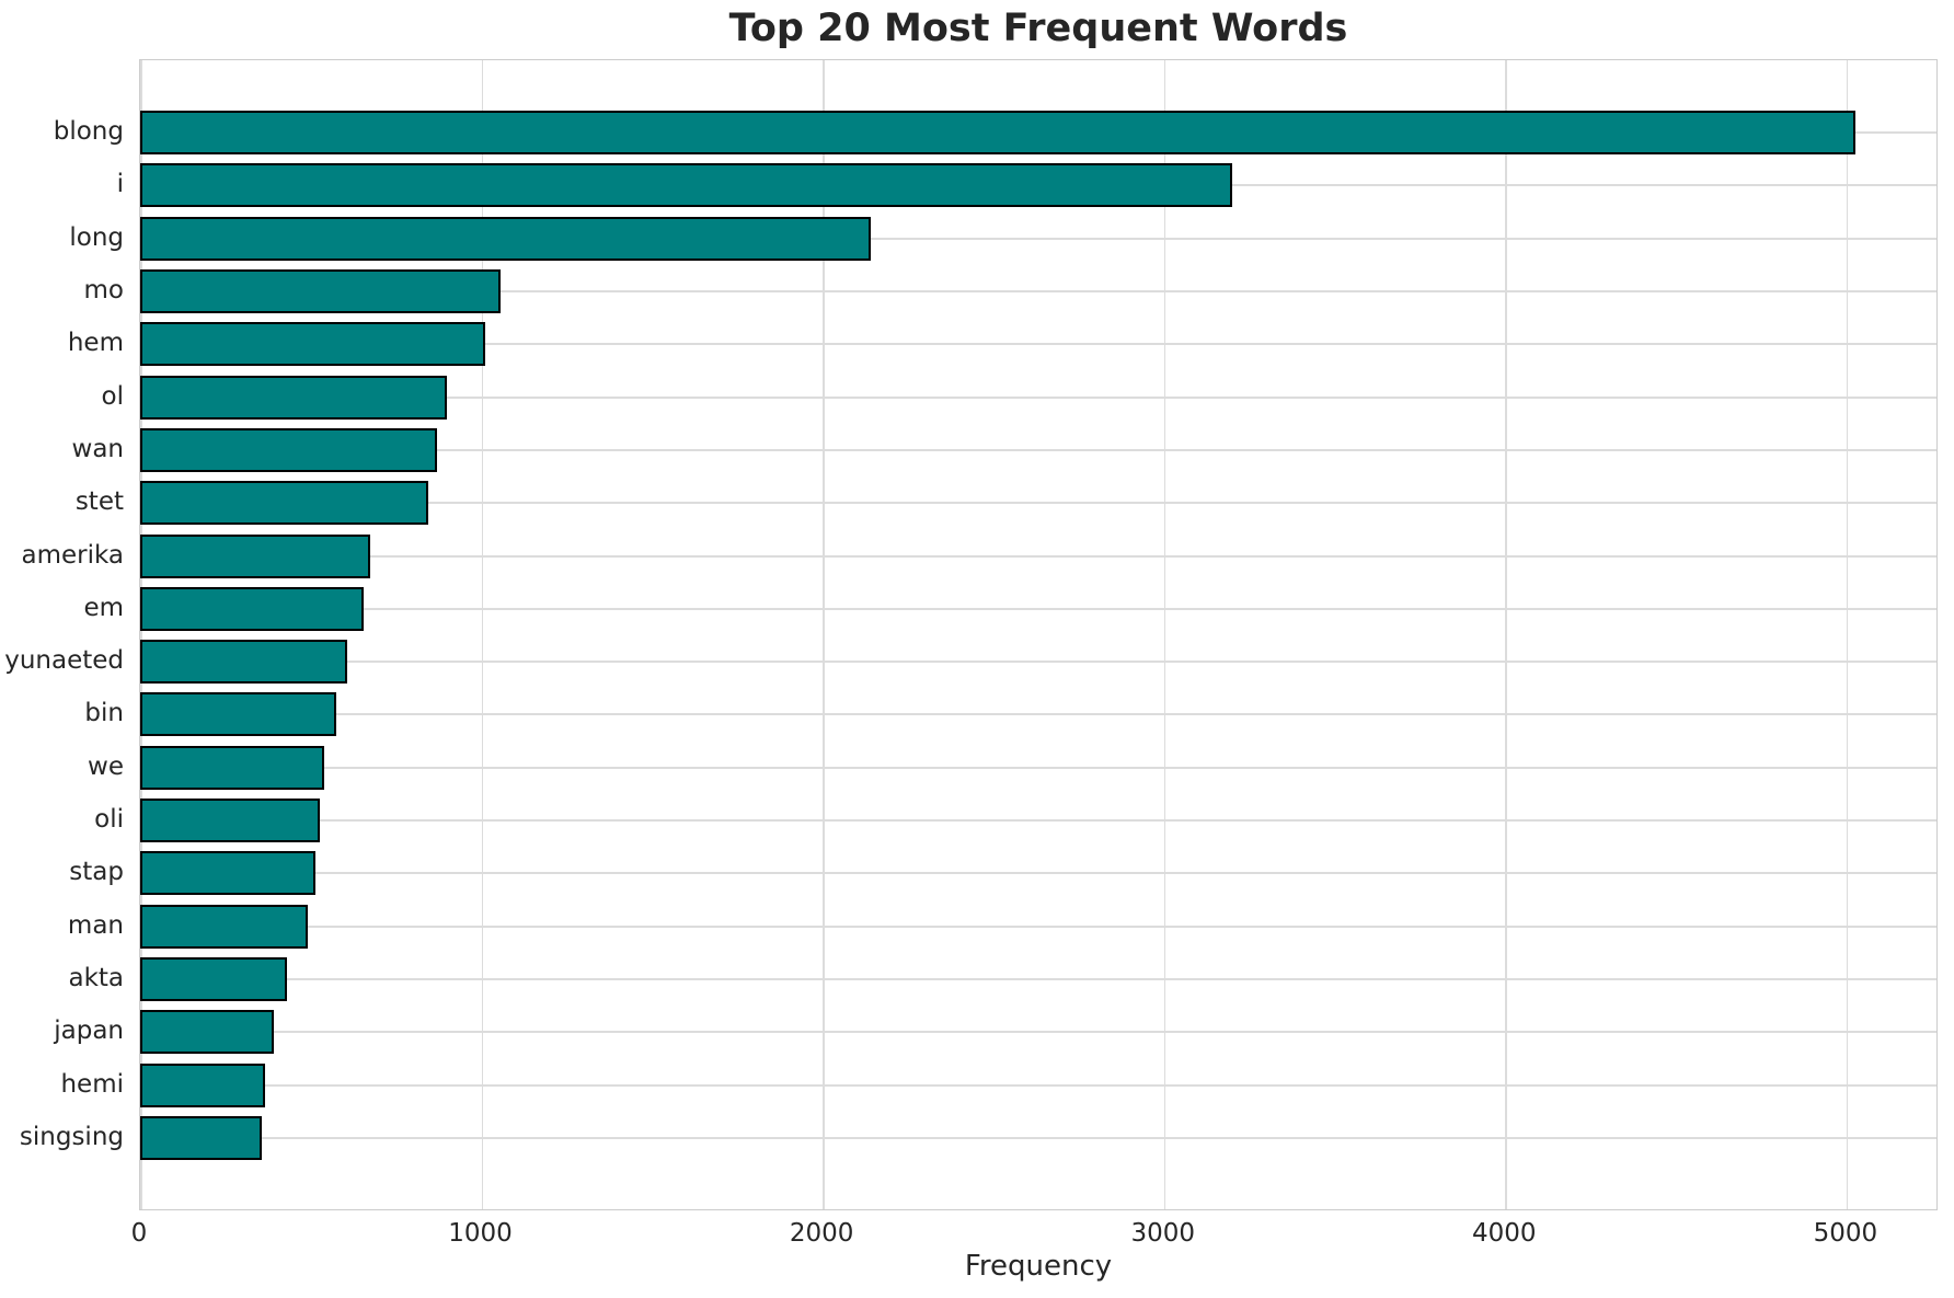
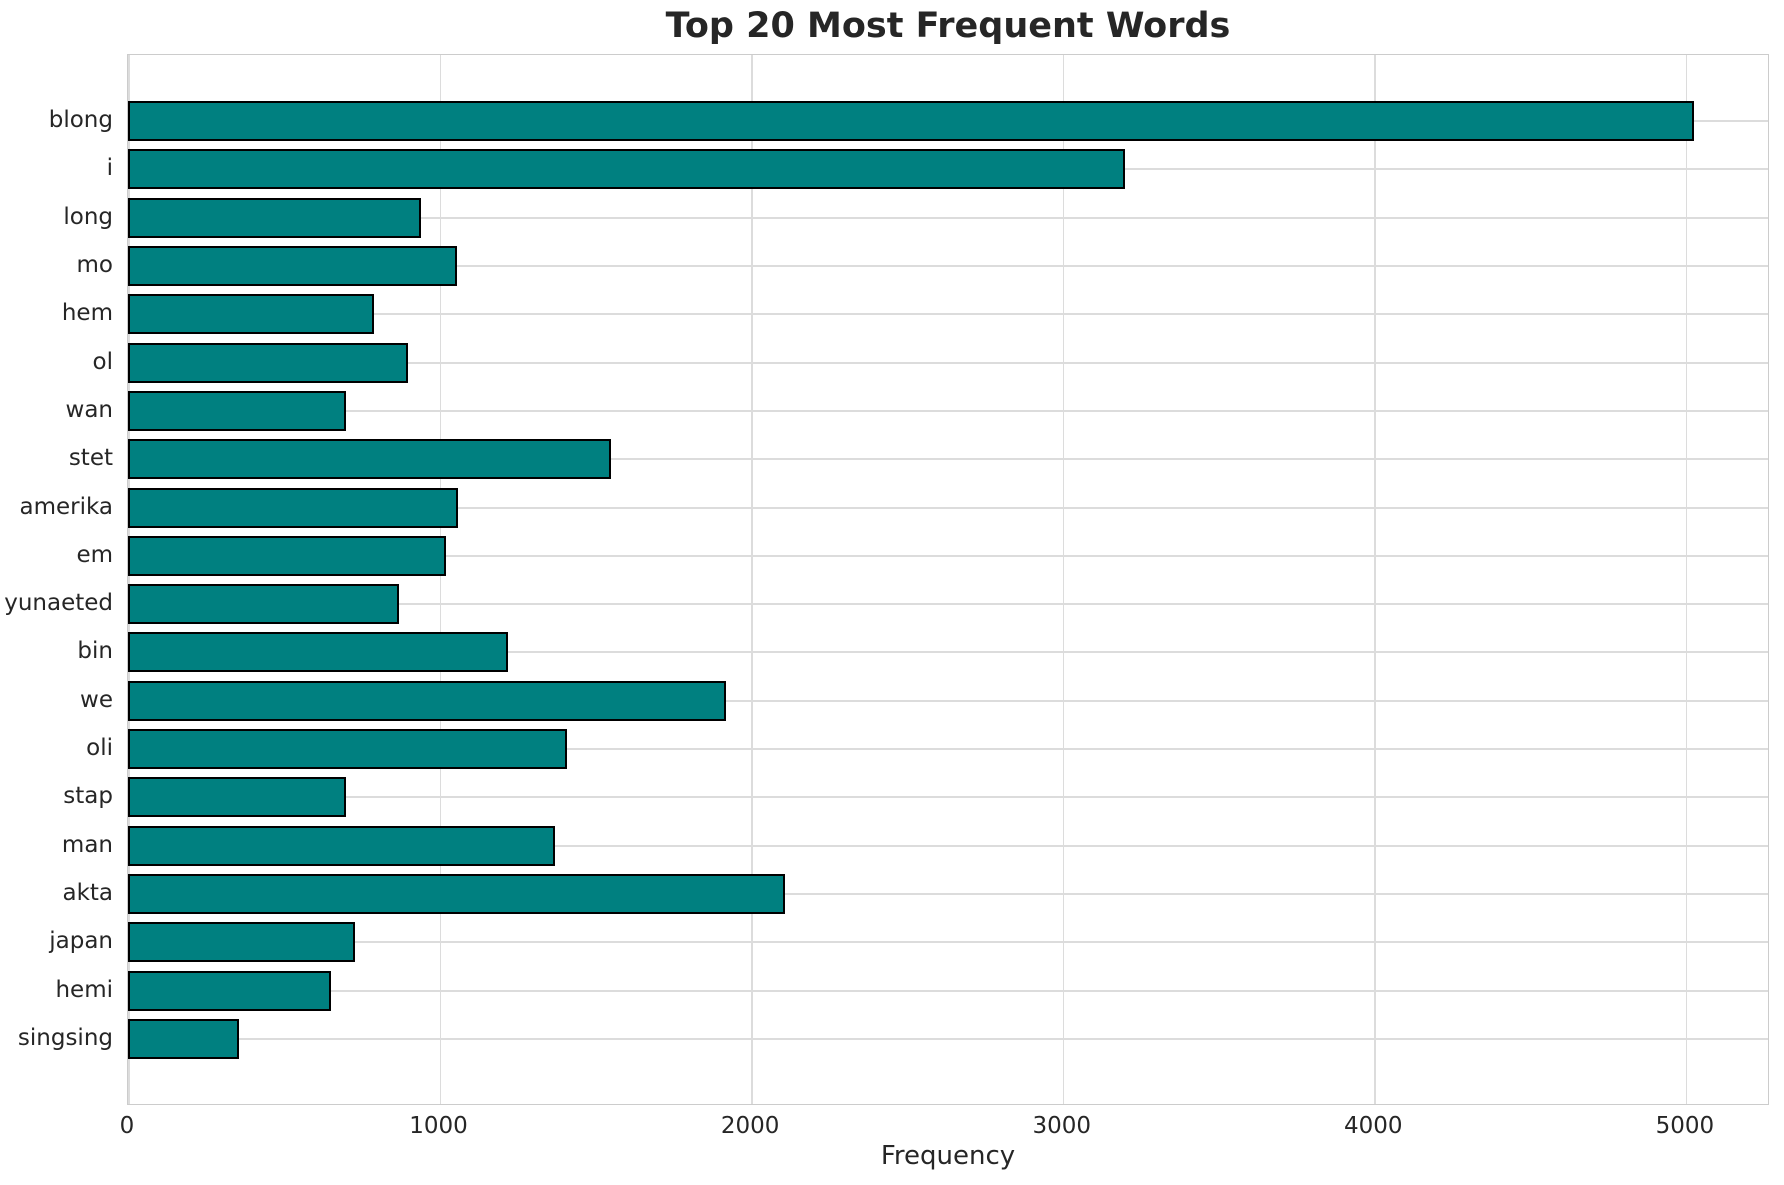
long: 2140 -> 940
hem: 1010 -> 790
wan: 870 -> 700
stet: 840 -> 1550
amerika: 680 -> 1060
em: 660 -> 1020
yunaeted: 600 -> 870
bin: 580 -> 1220
we: 540 -> 1920
oli: 530 -> 1410
stap: 520 -> 700
man: 490 -> 1370
akta: 430 -> 2110
japan: 390 -> 730
hemi: 360 -> 650
